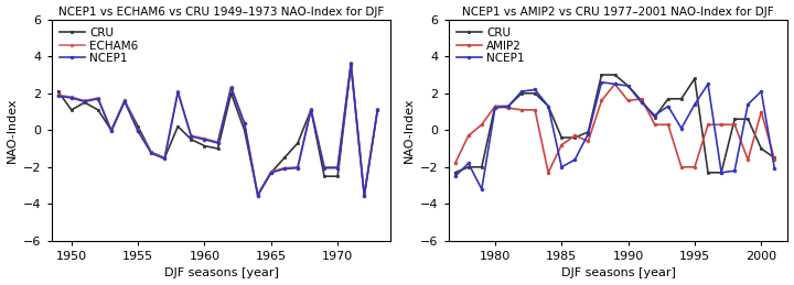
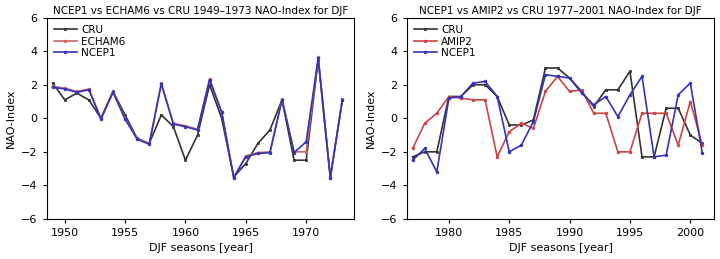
NCEP1 vs ECHAM6 vs CRU 1949–1973 NAO-Index for DJF/CRU/1960: -0.8 -> -2.5
NCEP1 vs ECHAM6 vs CRU 1949–1973 NAO-Index for DJF/CRU/1965: -2.3 -> -2.7
NCEP1 vs ECHAM6 vs CRU 1949–1973 NAO-Index for DJF/NCEP1/1970: -2.0 -> -1.4
